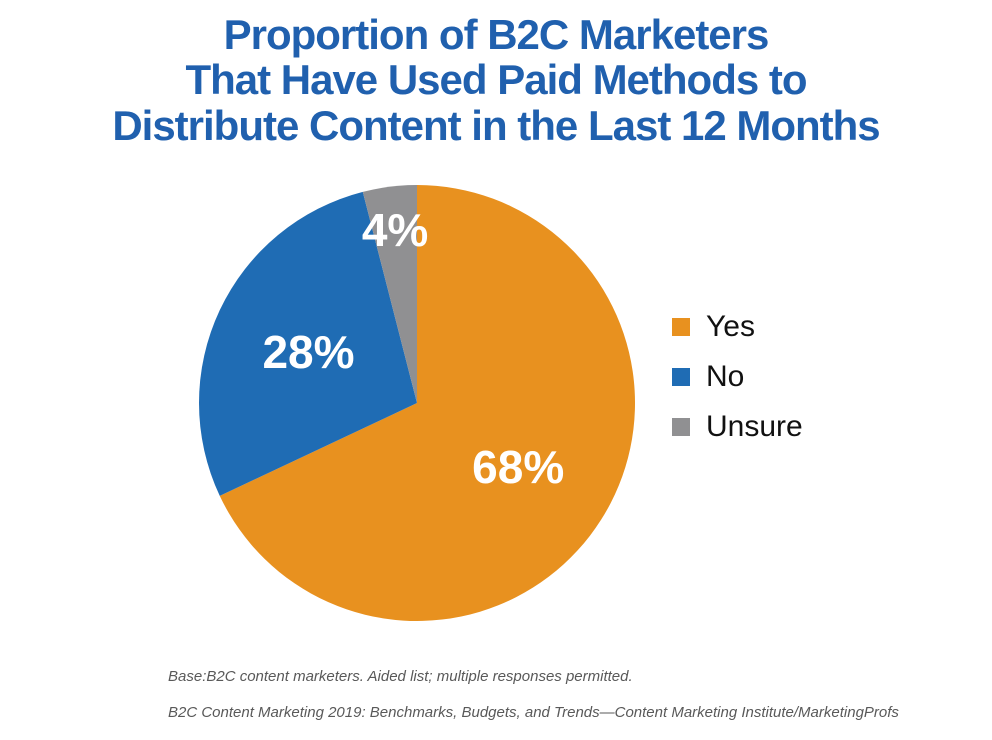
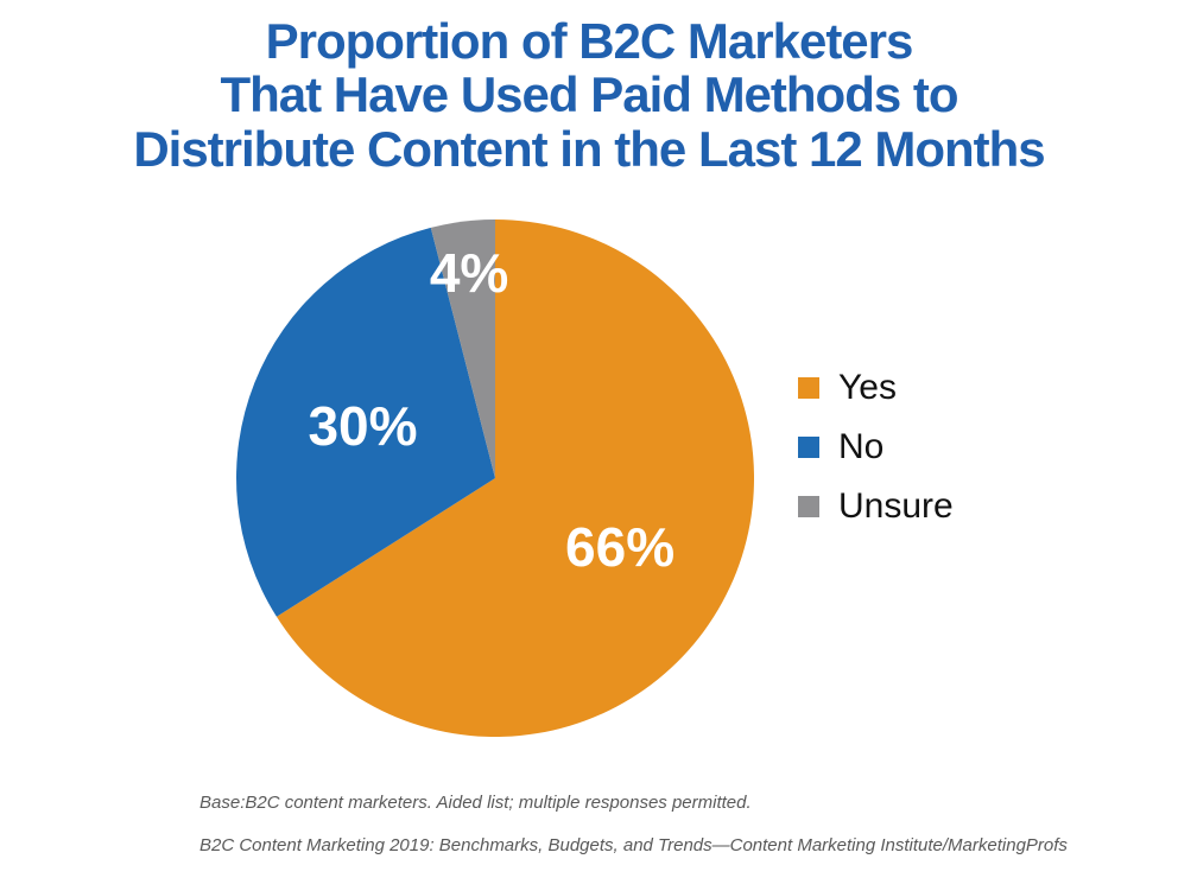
Yes: 68% -> 66%
No: 28% -> 30%
